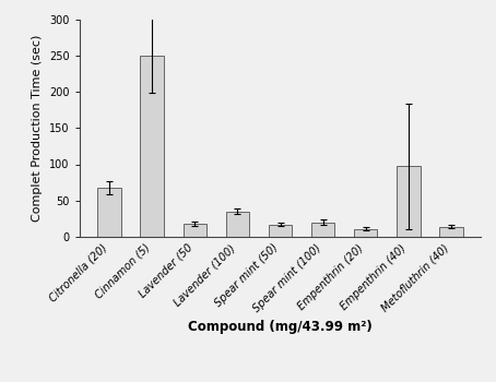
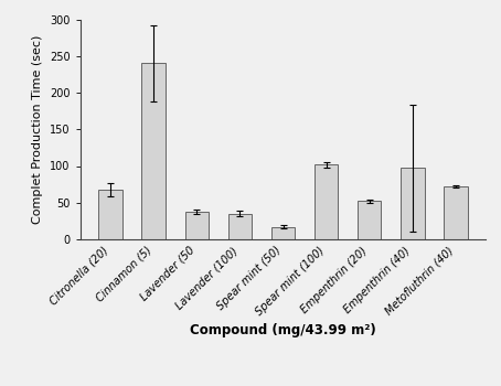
Cinnamon (5): 250 -> 240
Lavender (50: 18 -> 38
Spear mint (100): 20 -> 102
Empenthrin (20): 11 -> 52
Metofluthrin (40): 14 -> 72
